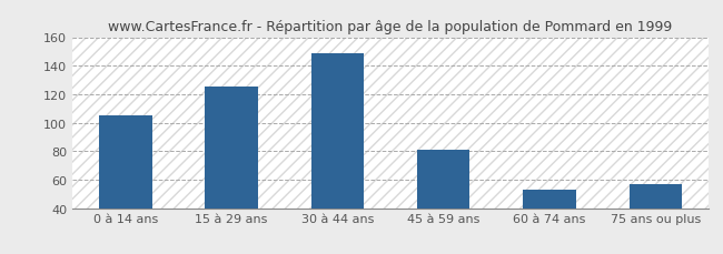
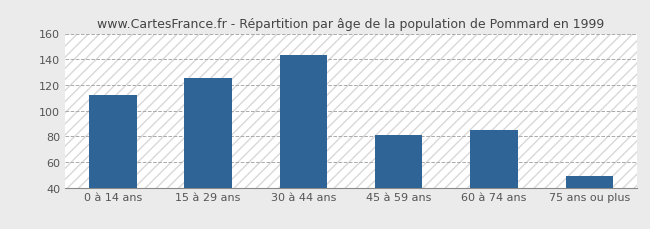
0 à 14 ans: 105 -> 112
30 à 44 ans: 149 -> 143
60 à 74 ans: 53 -> 85
75 ans ou plus: 57 -> 49
